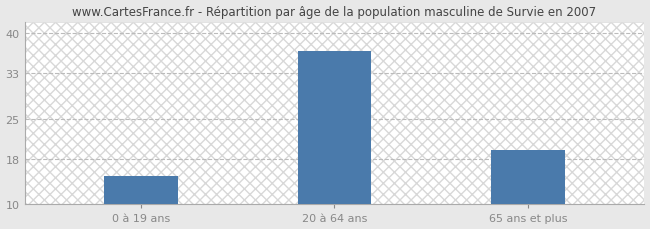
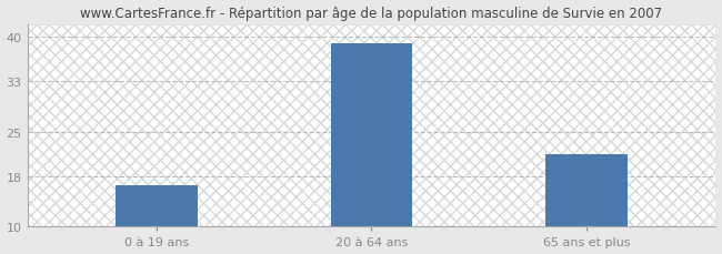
0 à 19 ans: 15.0 -> 16.5
20 à 64 ans: 36.8 -> 39.0
65 ans et plus: 19.6 -> 21.5
